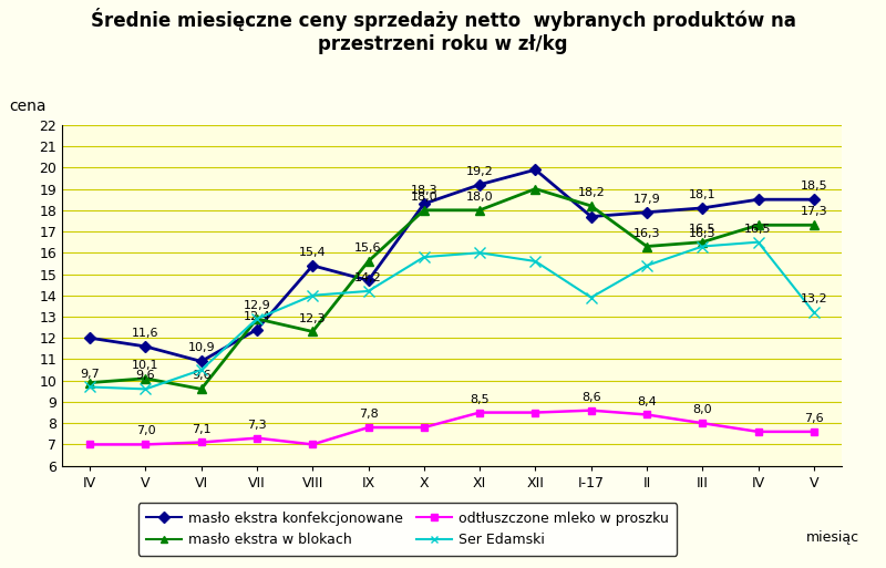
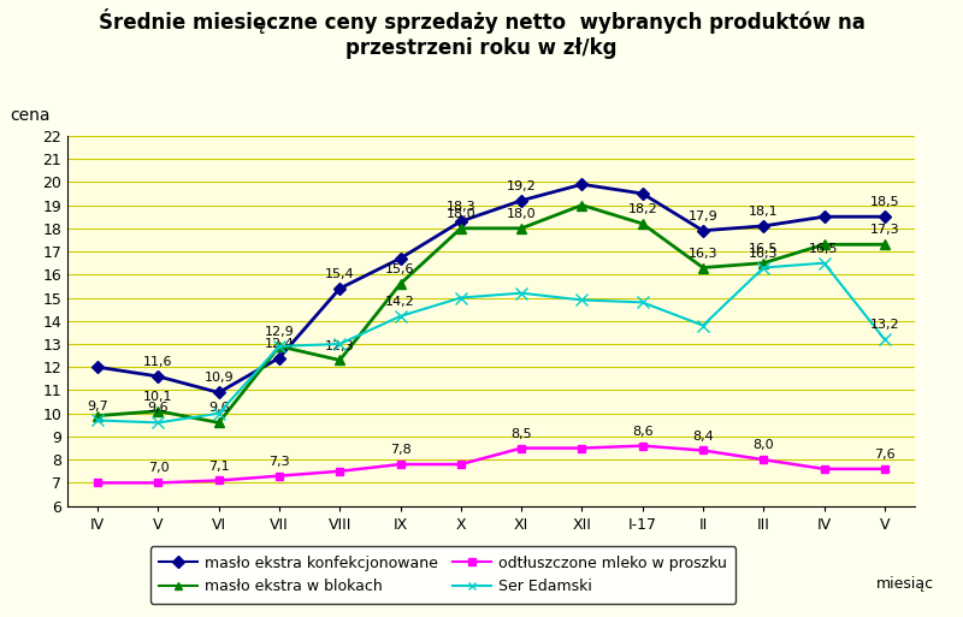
Ser Edamski/VI: 10.5 -> 10.0
odtłuszczone mleko w proszku/VIII: 7.0 -> 7.5
Ser Edamski/VIII: 14.0 -> 13.0
masło ekstra konfekcjonowane/IX: 14.7 -> 16.7
Ser Edamski/X: 15.8 -> 15.0
Ser Edamski/XI: 16.0 -> 15.2
Ser Edamski/XII: 15.6 -> 14.9
masło ekstra konfekcjonowane/I-17: 17.7 -> 19.5
Ser Edamski/I-17: 13.9 -> 14.8
Ser Edamski/II: 15.4 -> 13.8
